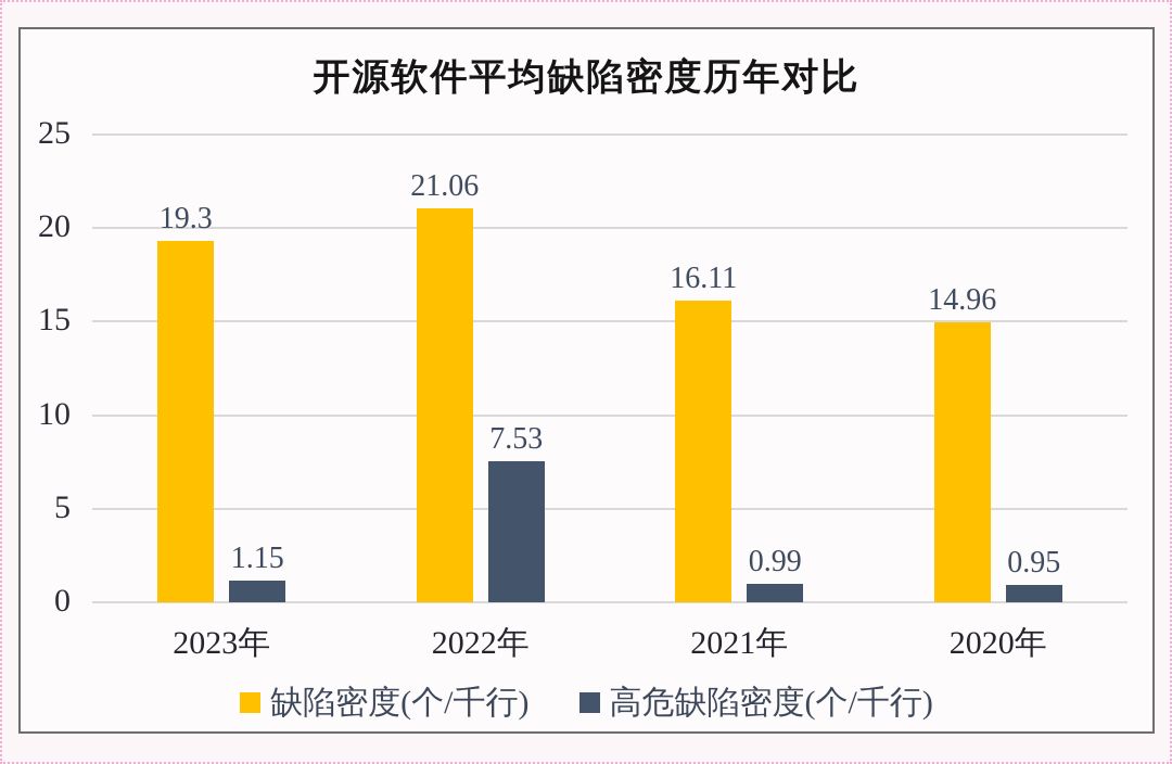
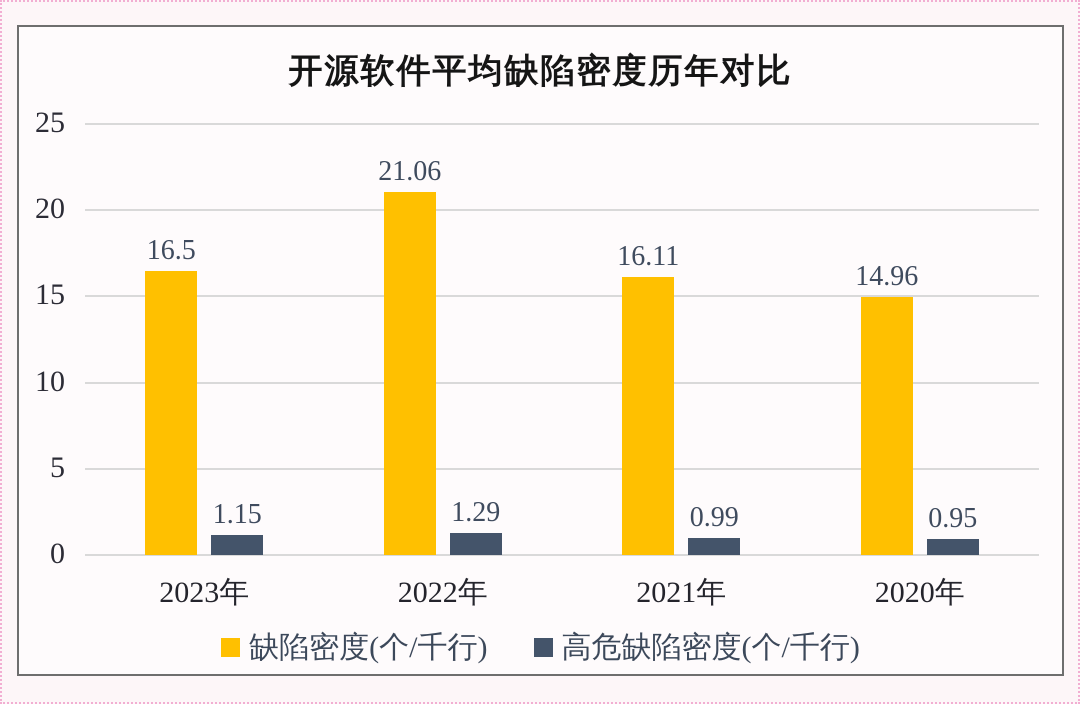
缺陷密度(个/千行)/2023年: 19.3 -> 16.5
高危缺陷密度(个/千行)/2022年: 7.53 -> 1.29
